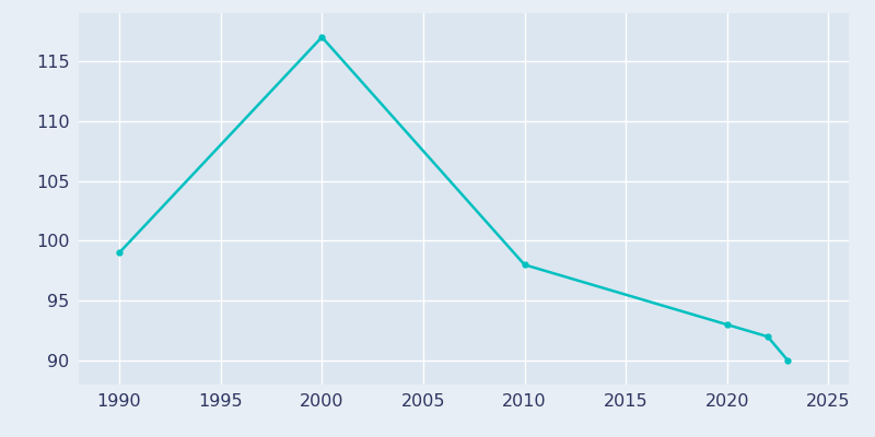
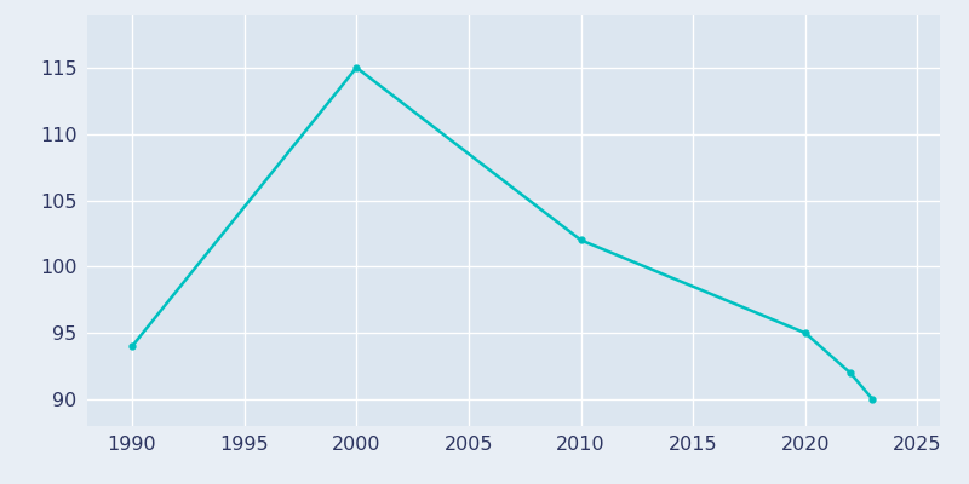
1990: 99 -> 94
2000: 117 -> 115
2010: 98 -> 102
2020: 93 -> 95
